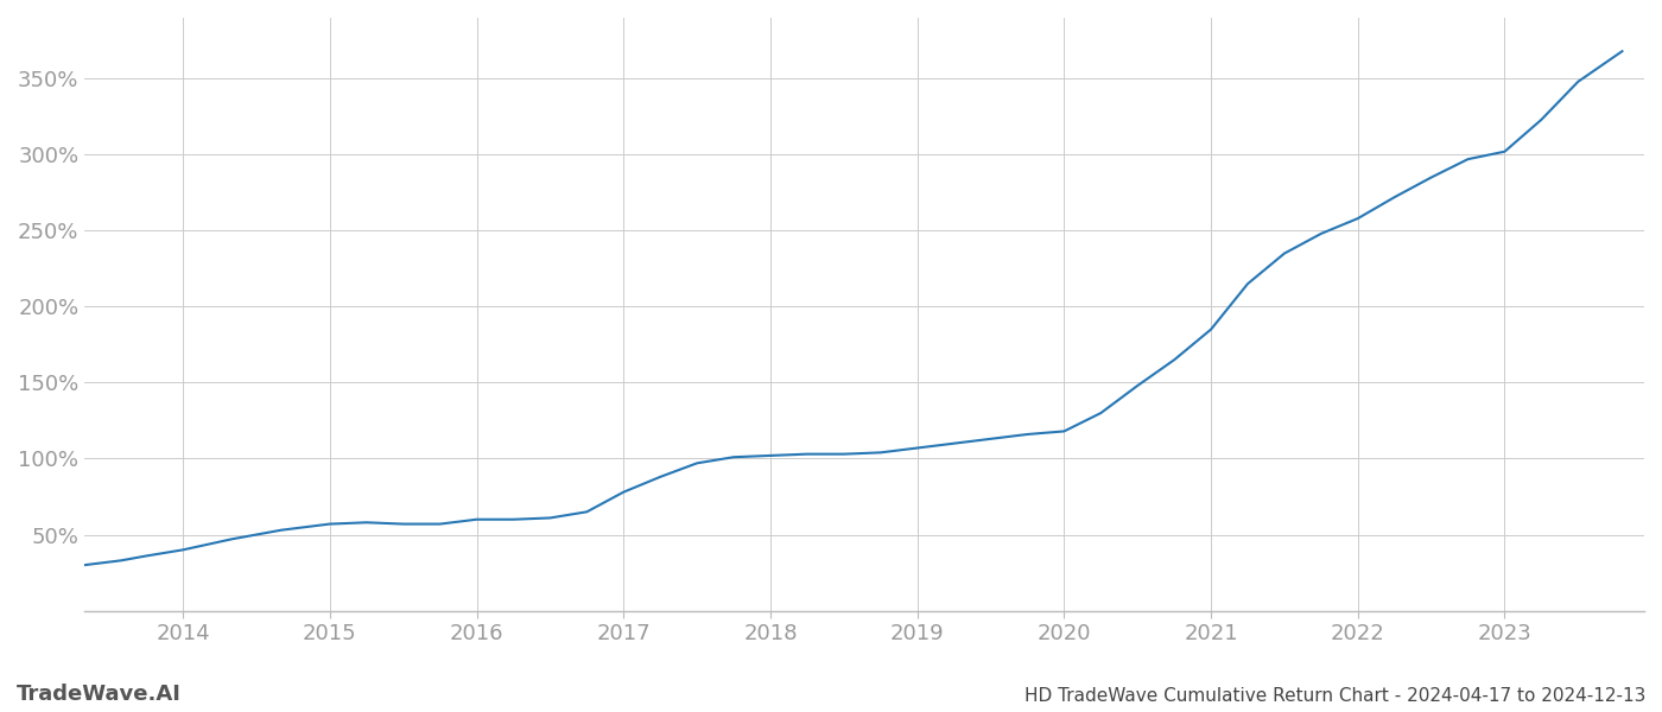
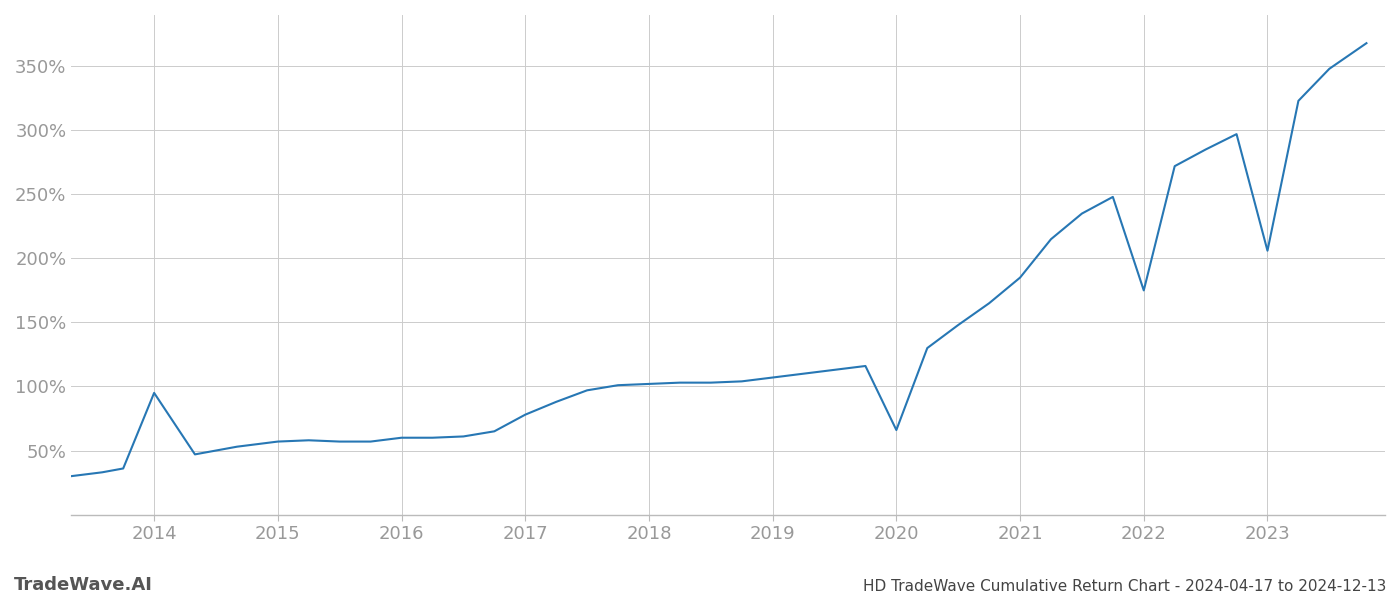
2014: 40% -> 95%
2020: 118% -> 66%
2022: 258% -> 175%
2023: 302% -> 206%
